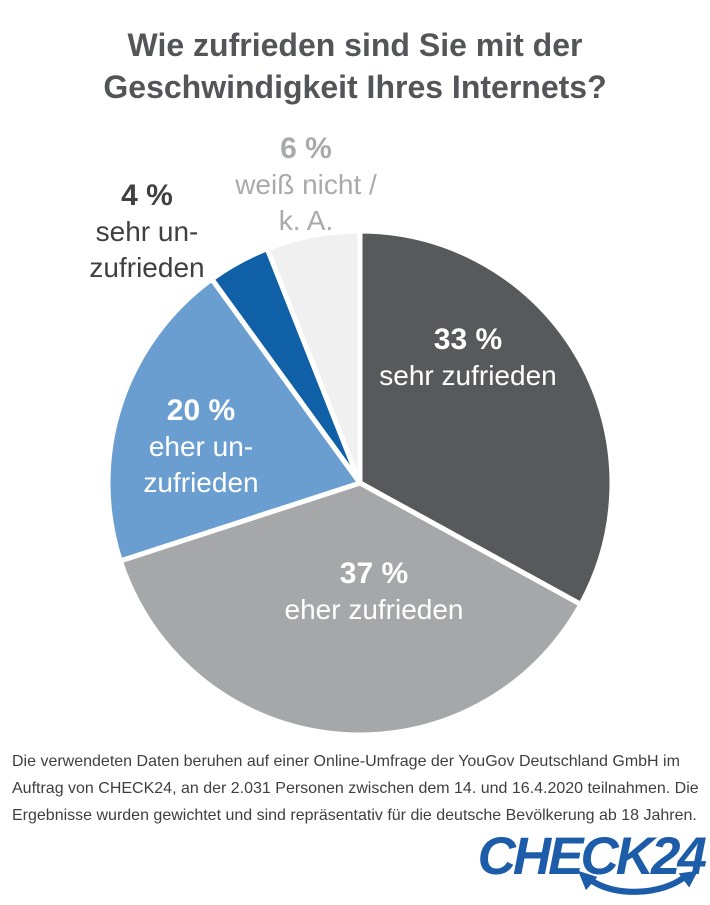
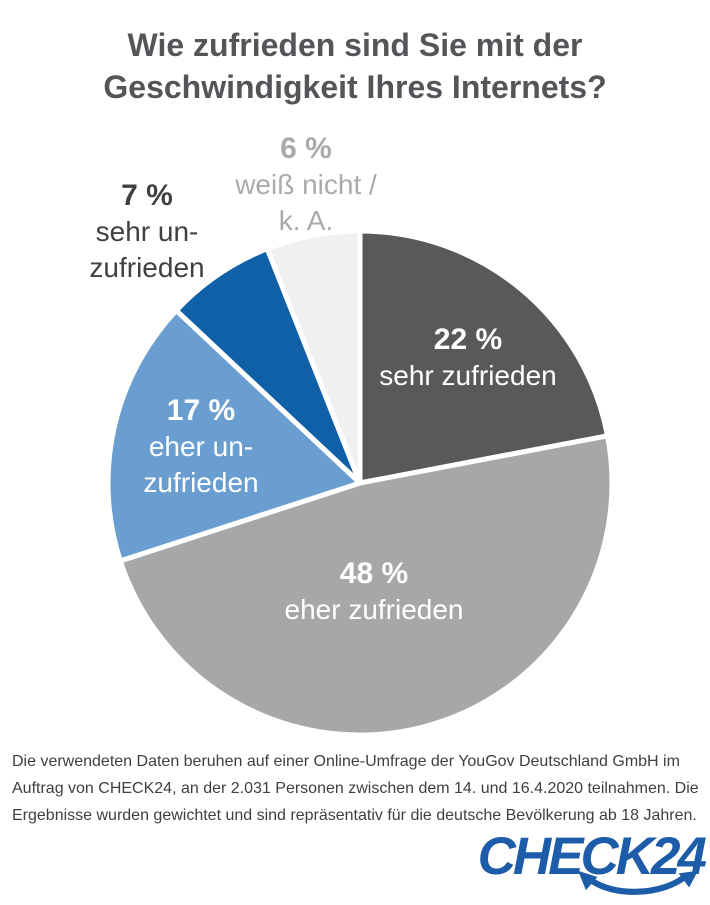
sehr zufrieden: 33 -> 22
eher zufrieden: 37 -> 48
eher un- zufrieden: 20 -> 17
sehr un- zufrieden: 4 -> 7
